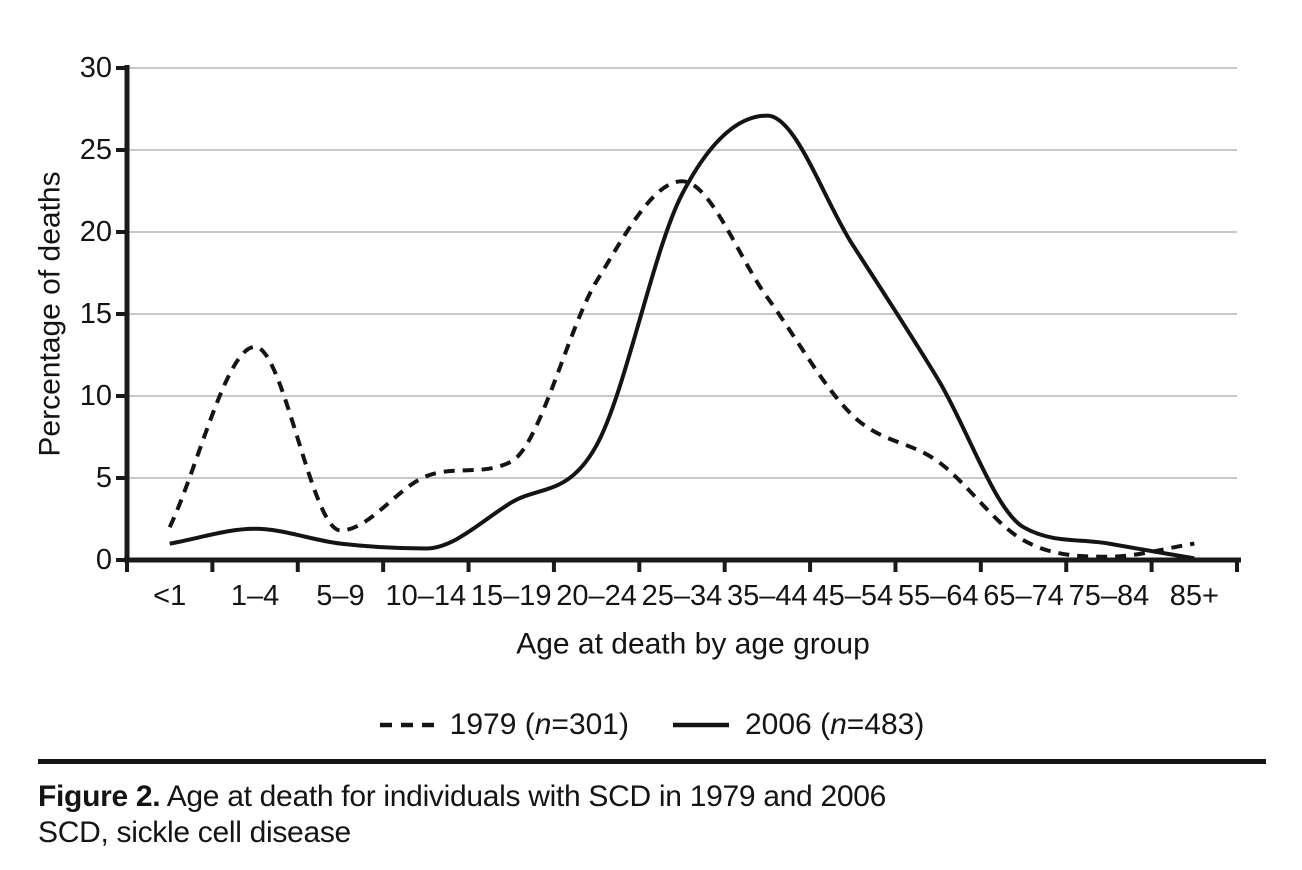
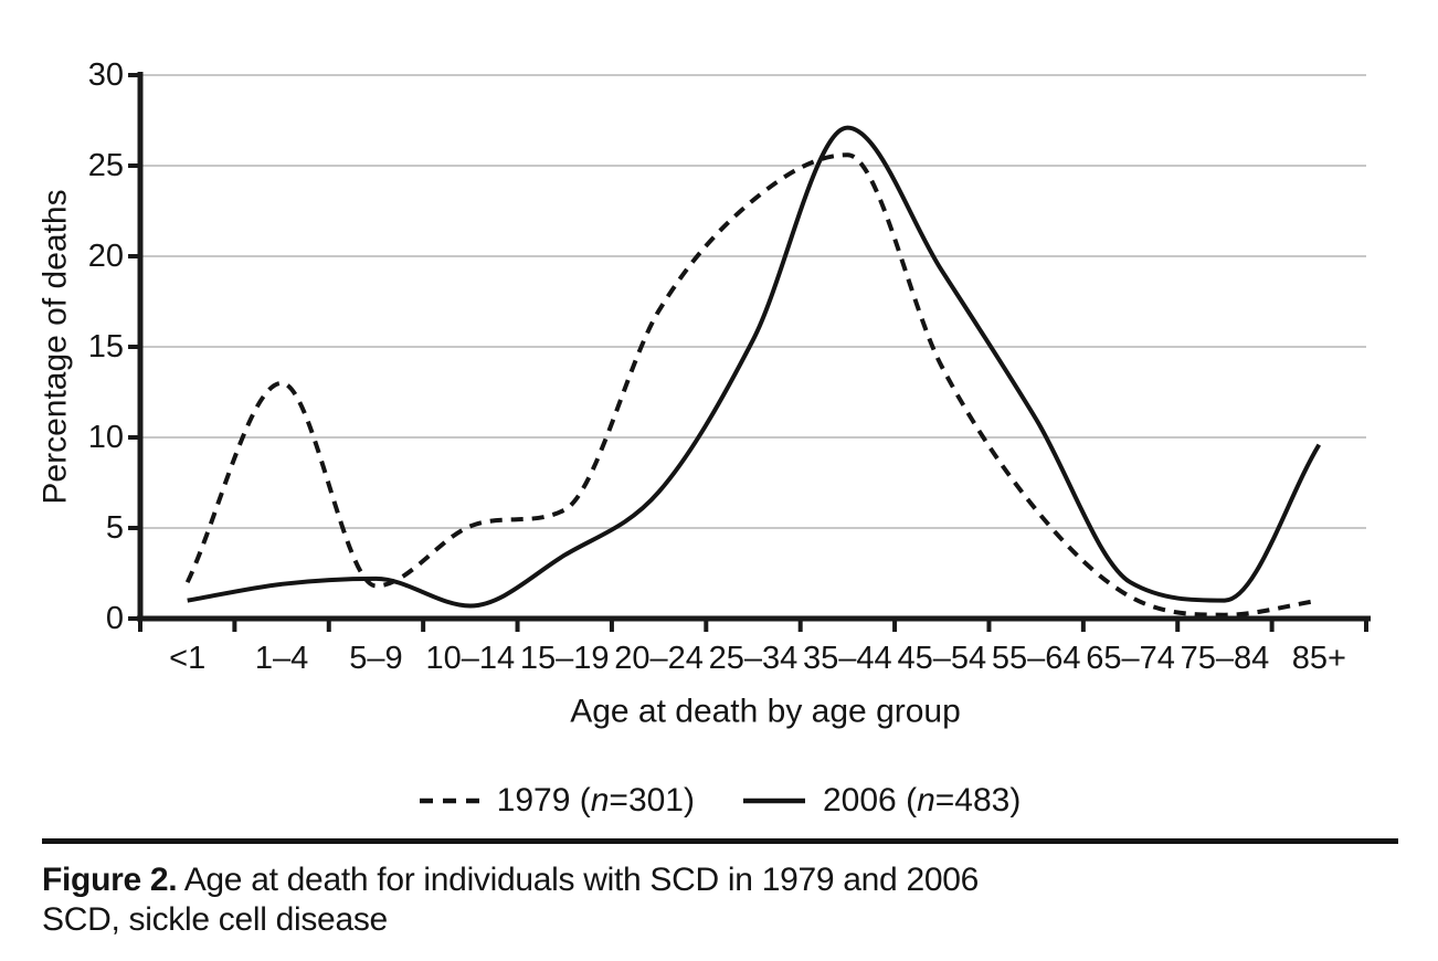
2006 (n=483)/5–9: 1.0 -> 2.2
2006 (n=483)/25–34: 22.3 -> 15.4
1979 (n=301)/35–44: 16.0 -> 25.6
1979 (n=301)/45–54: 8.8 -> 13.9
2006 (n=483)/85+: 0.1 -> 9.6
